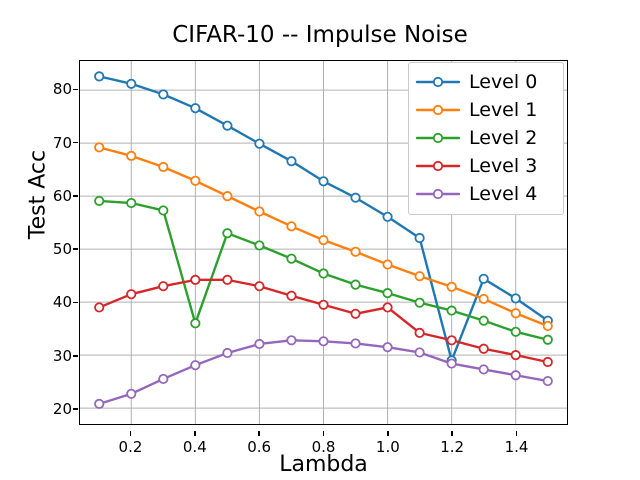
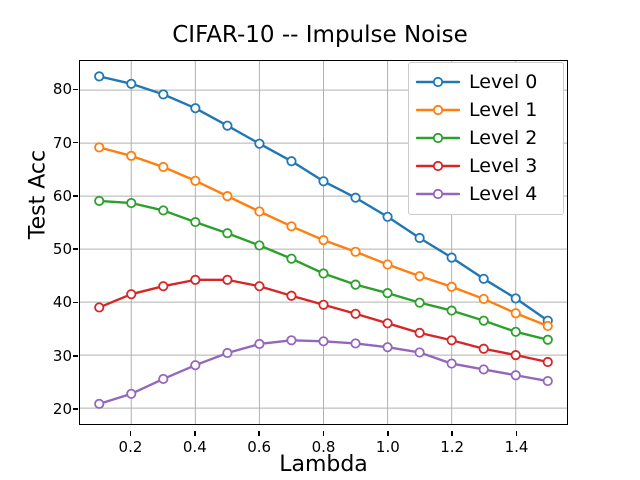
Level 2/0.4: 36 -> 55
Level 3/1.0: 39 -> 36
Level 0/1.2: 29 -> 48
